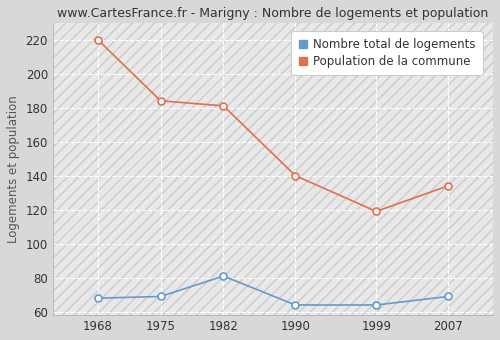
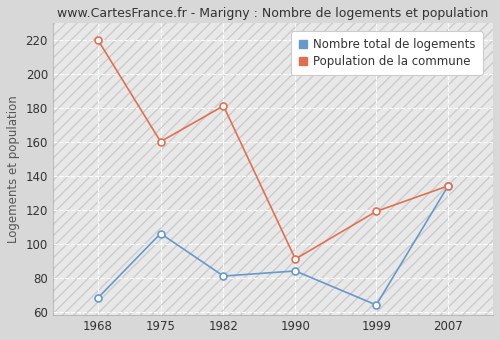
Nombre total de logements/1975: 69 -> 106
Population de la commune/1975: 184 -> 160
Nombre total de logements/1990: 64 -> 84
Population de la commune/1990: 140 -> 91
Nombre total de logements/2007: 69 -> 134
